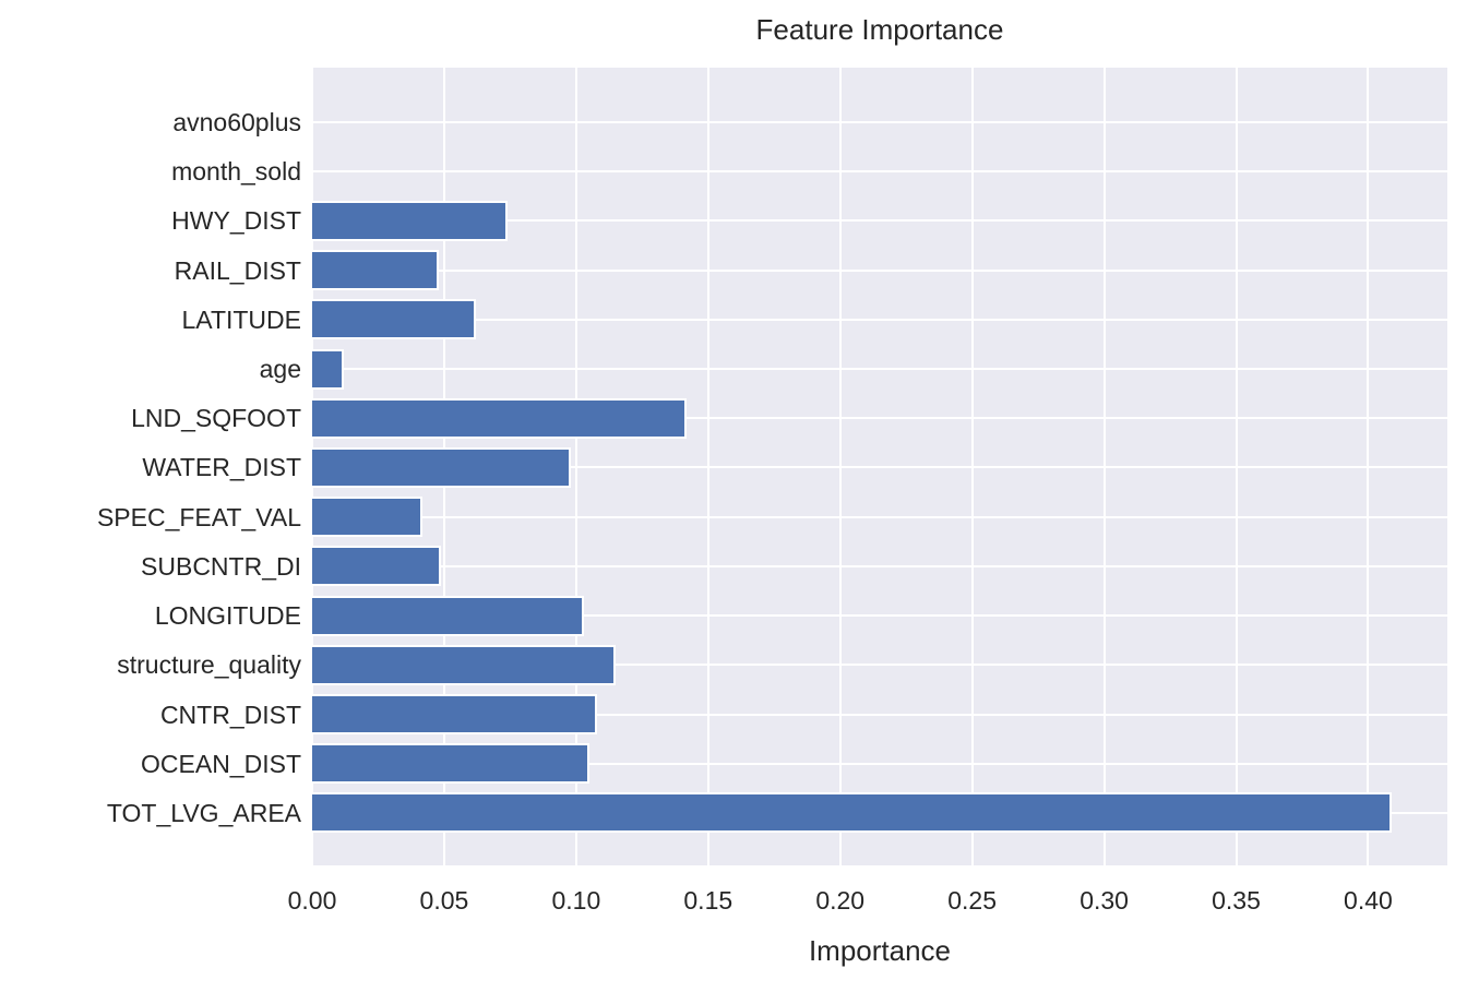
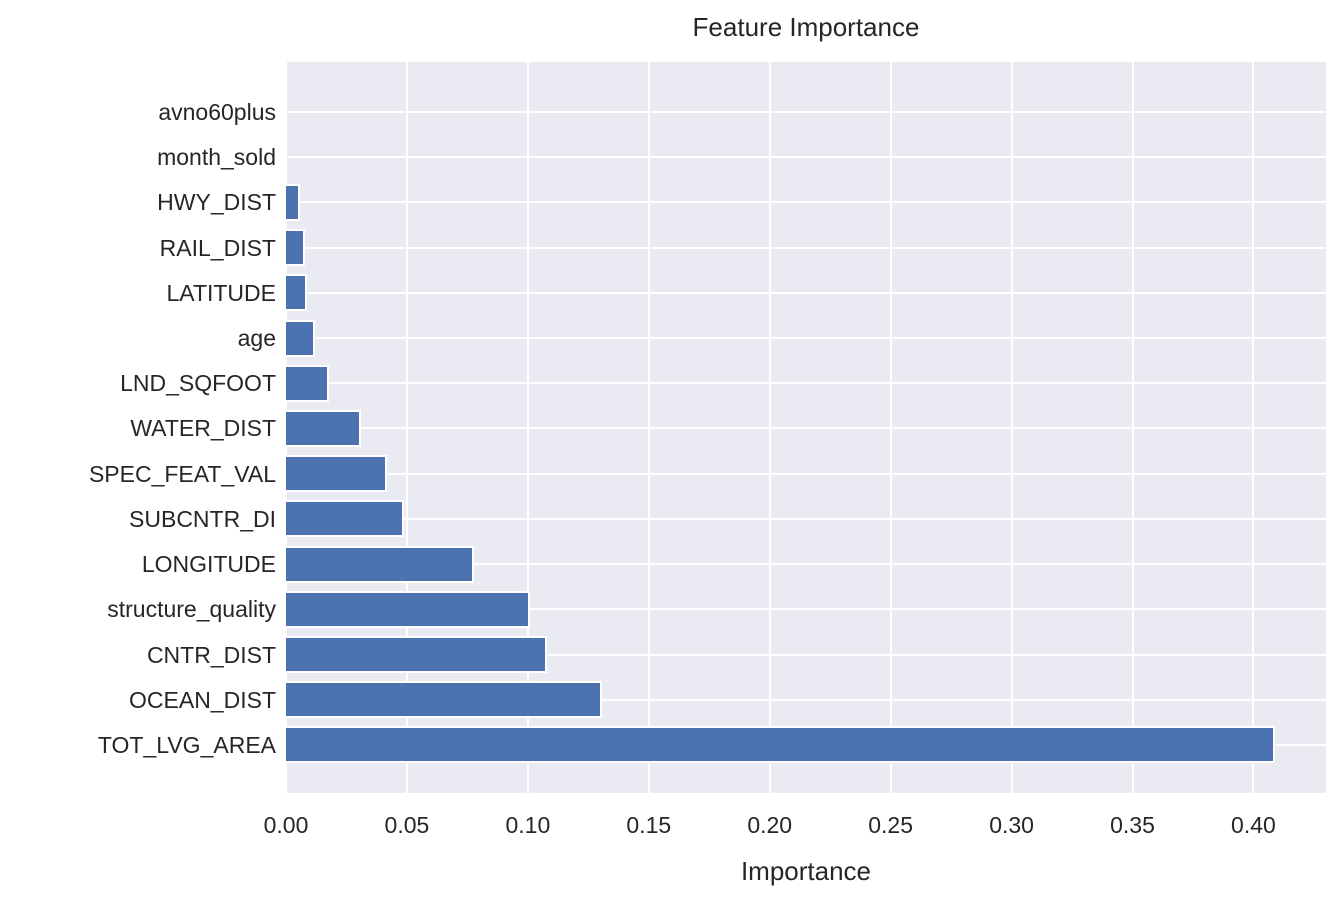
HWY_DIST: 0.073 -> 0.005
RAIL_DIST: 0.047 -> 0.007
LATITUDE: 0.061 -> 0.008
LND_SQFOOT: 0.141 -> 0.017
WATER_DIST: 0.097 -> 0.030
LONGITUDE: 0.102 -> 0.077
structure_quality: 0.114 -> 0.100
OCEAN_DIST: 0.104 -> 0.130
